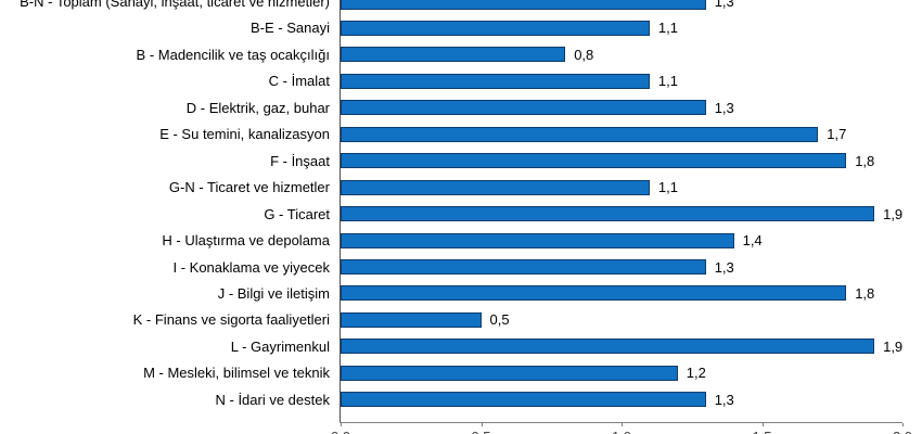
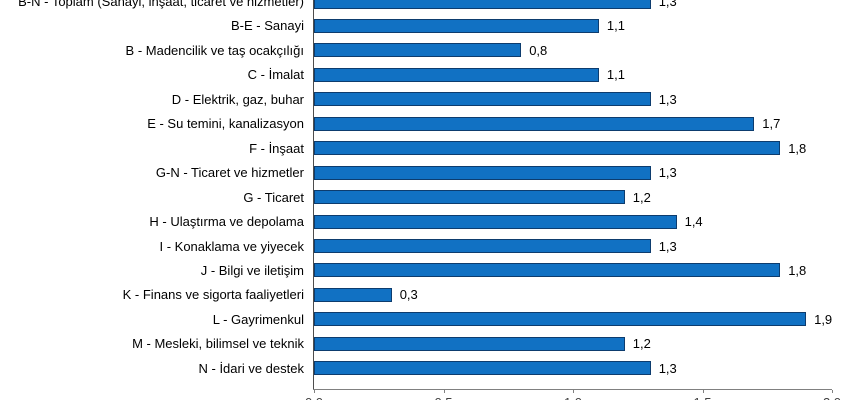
G-N - Ticaret ve hizmetler: 1,1 -> 1,3
G - Ticaret: 1,9 -> 1,2
K - Finans ve sigorta faaliyetleri: 0,5 -> 0,3
